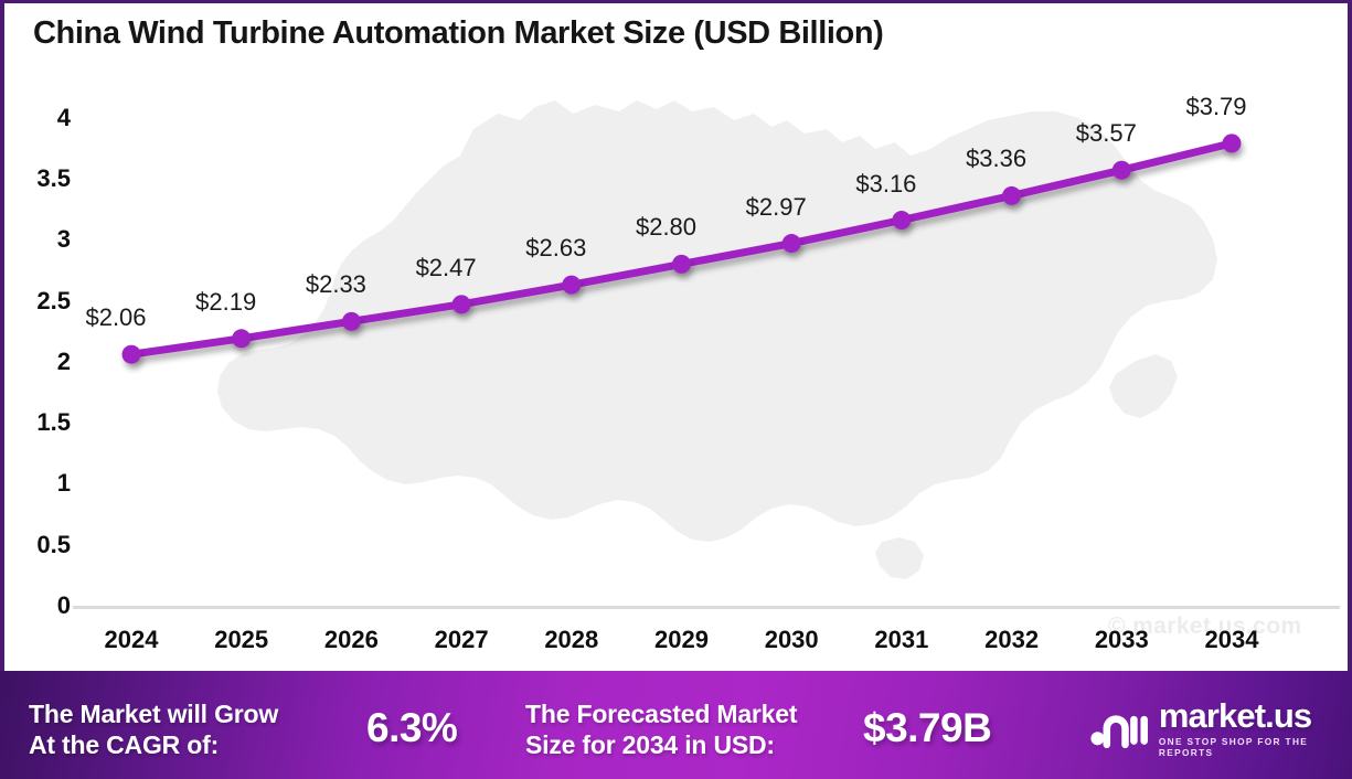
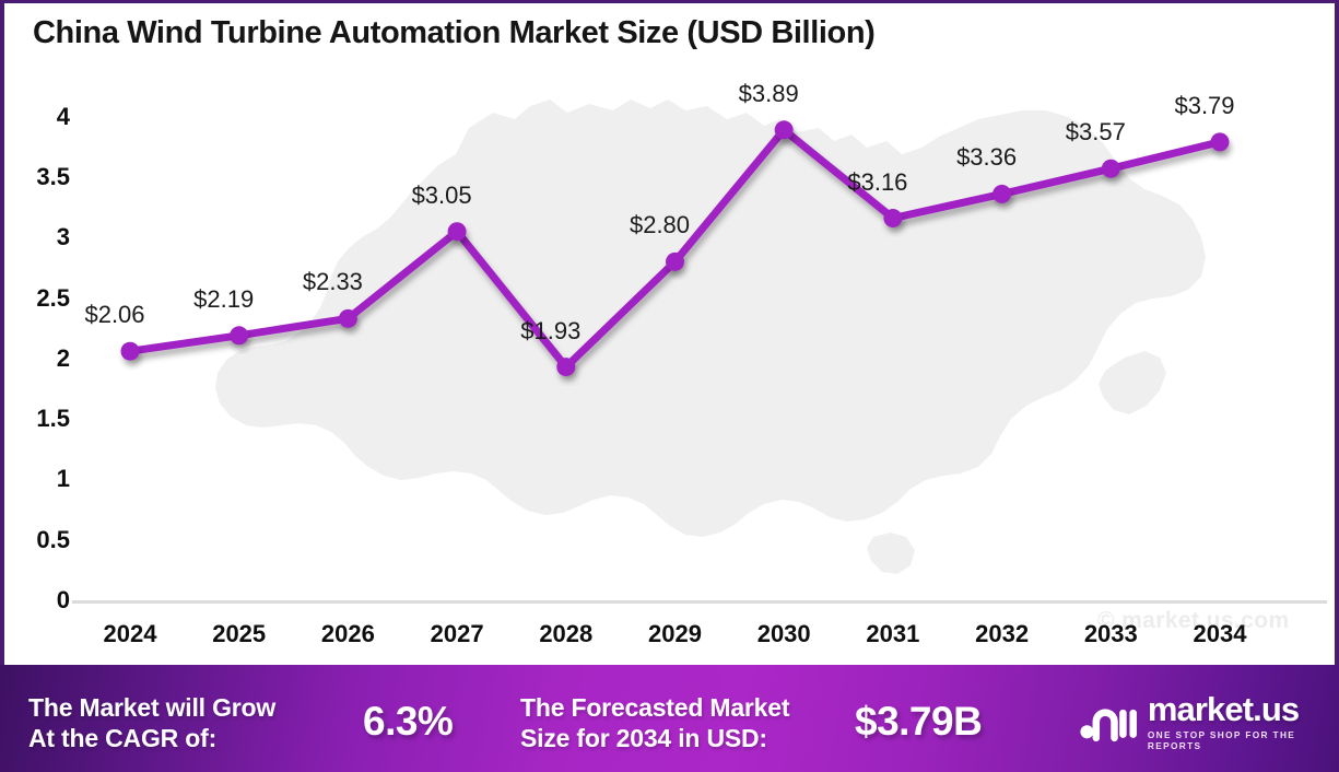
2027: $2.47 -> $3.05
2028: $2.63 -> $1.93
2030: $2.97 -> $3.89
